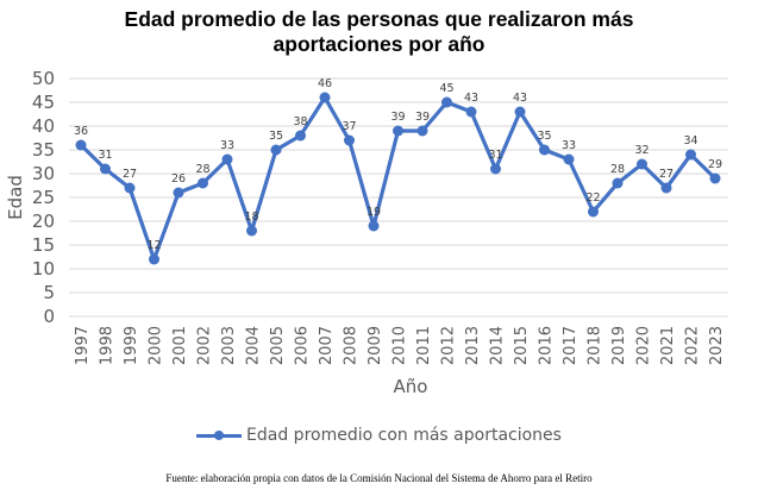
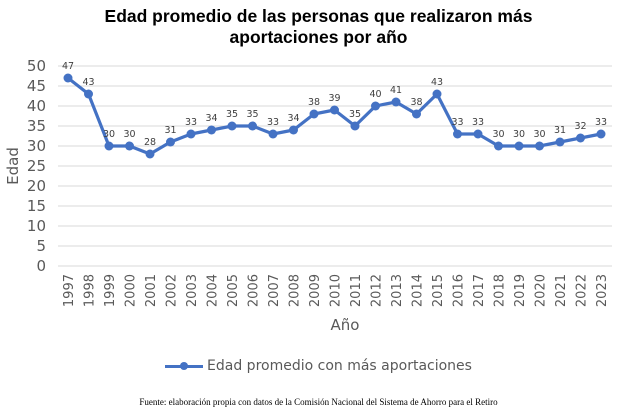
1997: 36 -> 47
1998: 31 -> 43
1999: 27 -> 30
2000: 12 -> 30
2001: 26 -> 28
2002: 28 -> 31
2004: 18 -> 34
2006: 38 -> 35
2007: 46 -> 33
2008: 37 -> 34
2009: 19 -> 38
2011: 39 -> 35
2012: 45 -> 40
2013: 43 -> 41
2014: 31 -> 38
2016: 35 -> 33
2018: 22 -> 30
2019: 28 -> 30
2020: 32 -> 30
2021: 27 -> 31
2022: 34 -> 32
2023: 29 -> 33
